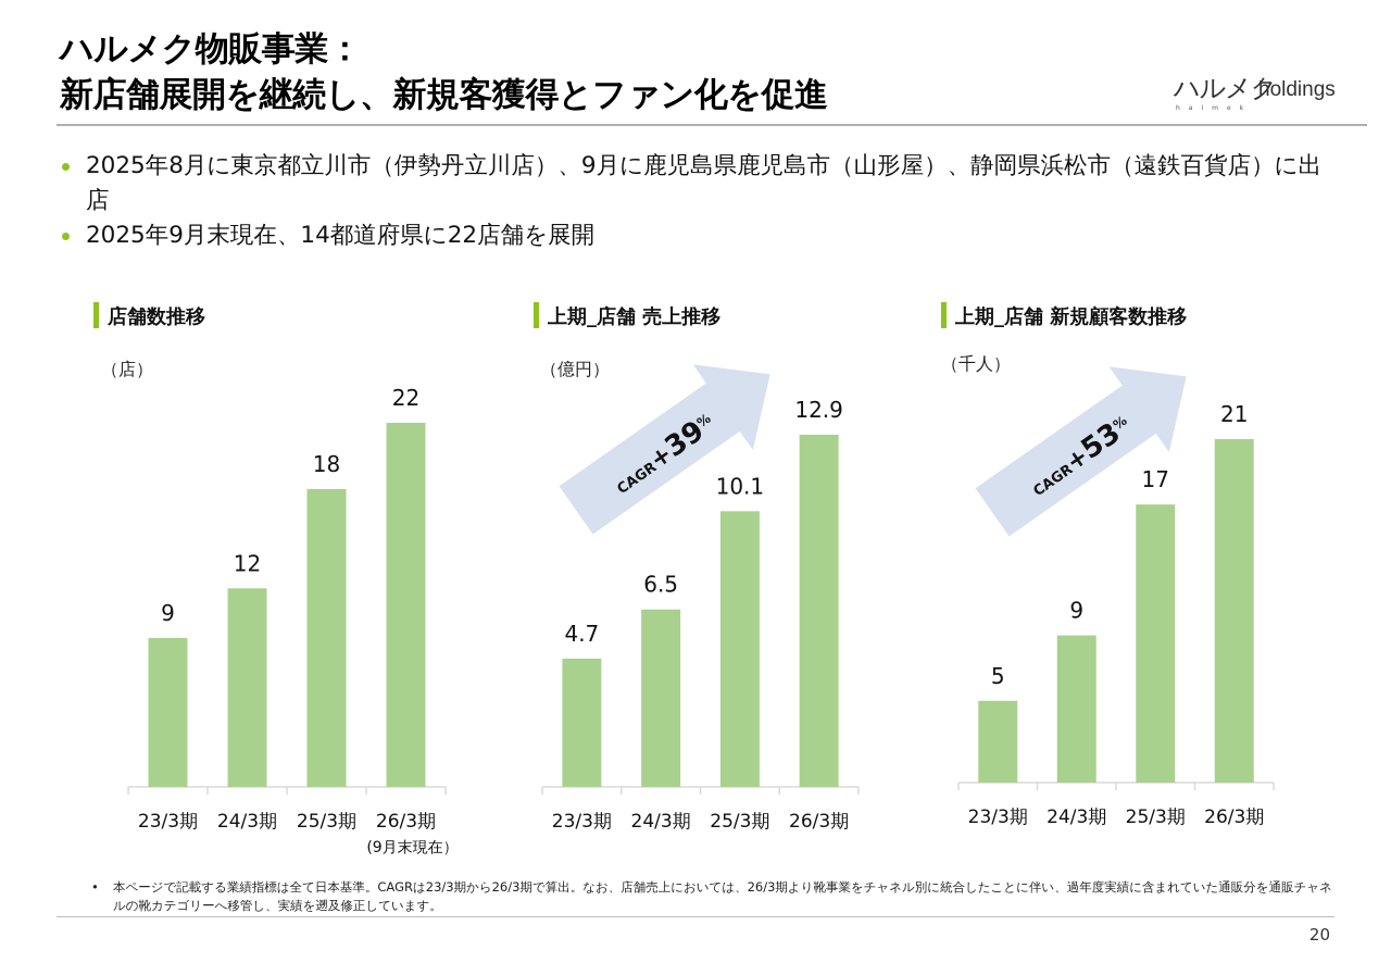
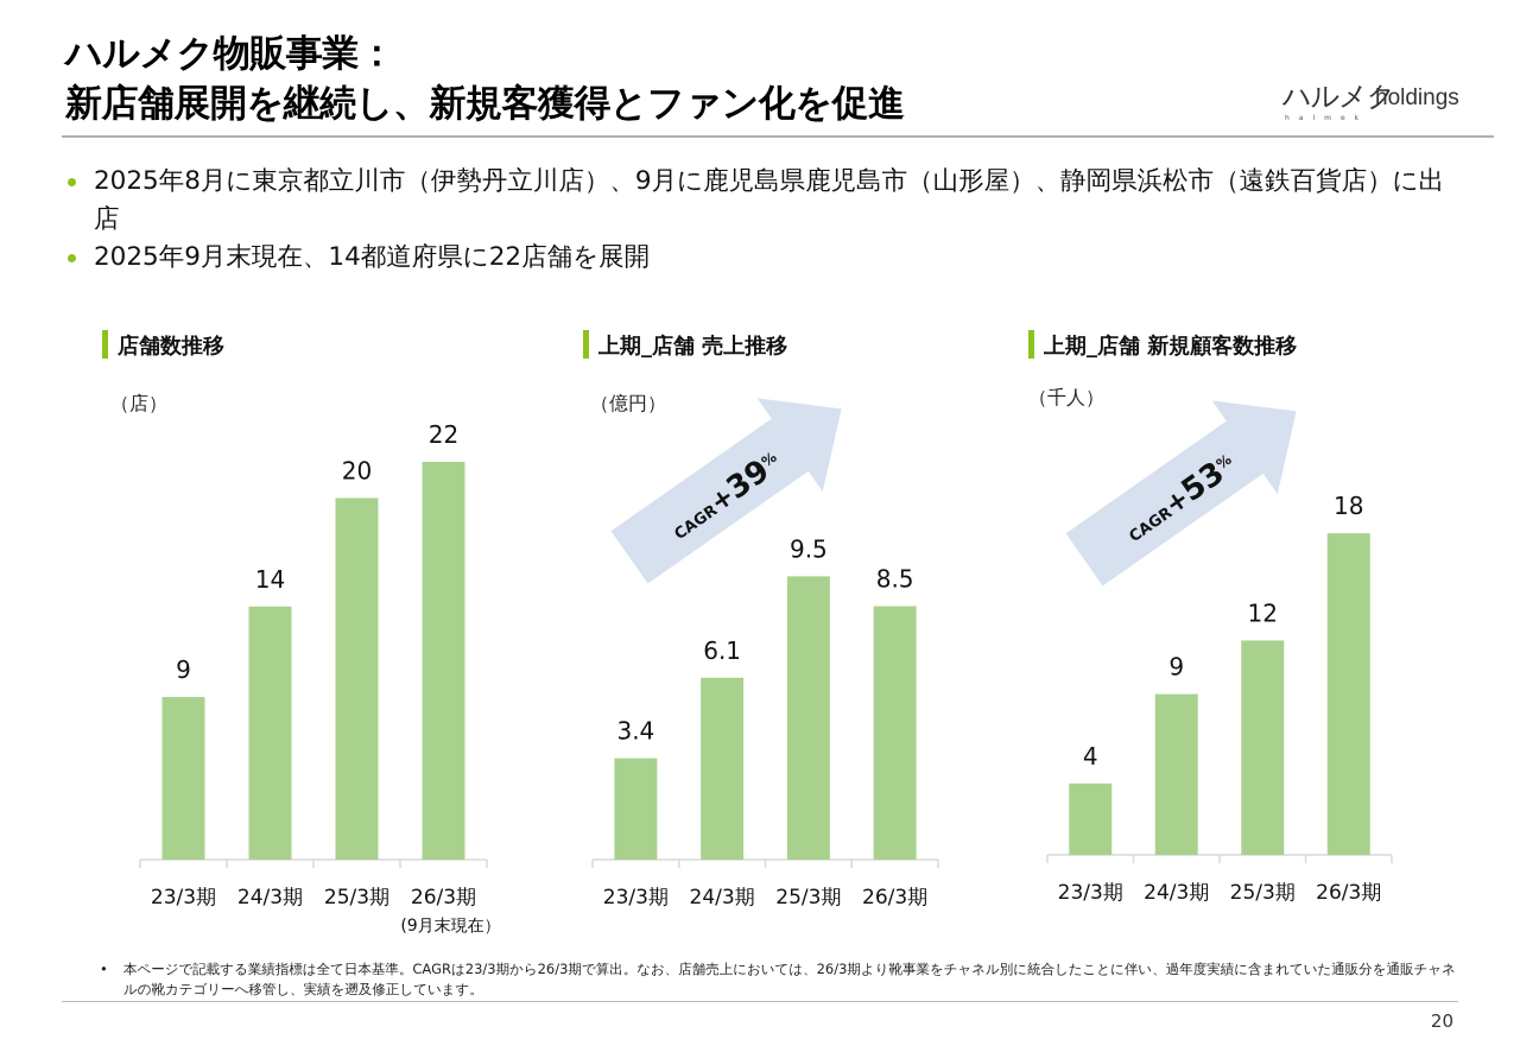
店舗数推移/24/3期: 12 -> 14
店舗数推移/25/3期: 18 -> 20
上期_店舗 売上推移/23/3期: 4.7 -> 3.4
上期_店舗 売上推移/24/3期: 6.5 -> 6.1
上期_店舗 売上推移/25/3期: 10.1 -> 9.5
上期_店舗 売上推移/26/3期: 12.9 -> 8.5
上期_店舗 新規顧客数推移/23/3期: 5 -> 4
上期_店舗 新規顧客数推移/25/3期: 17 -> 12
上期_店舗 新規顧客数推移/26/3期: 21 -> 18
